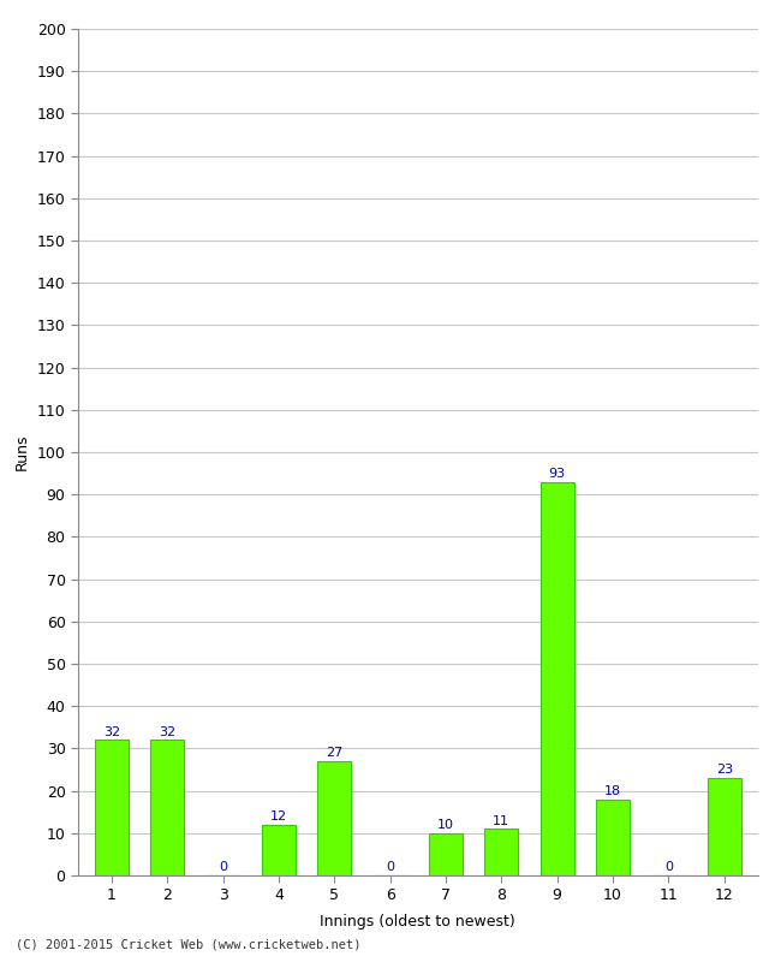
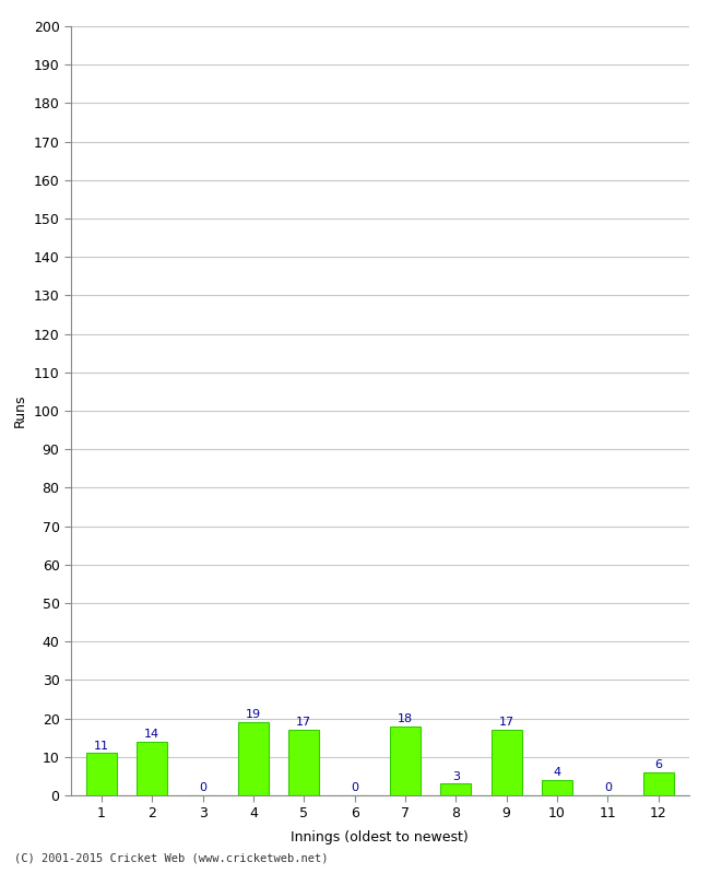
1: 32 -> 11
2: 32 -> 14
4: 12 -> 19
5: 27 -> 17
7: 10 -> 18
8: 11 -> 3
9: 93 -> 17
10: 18 -> 4
12: 23 -> 6
